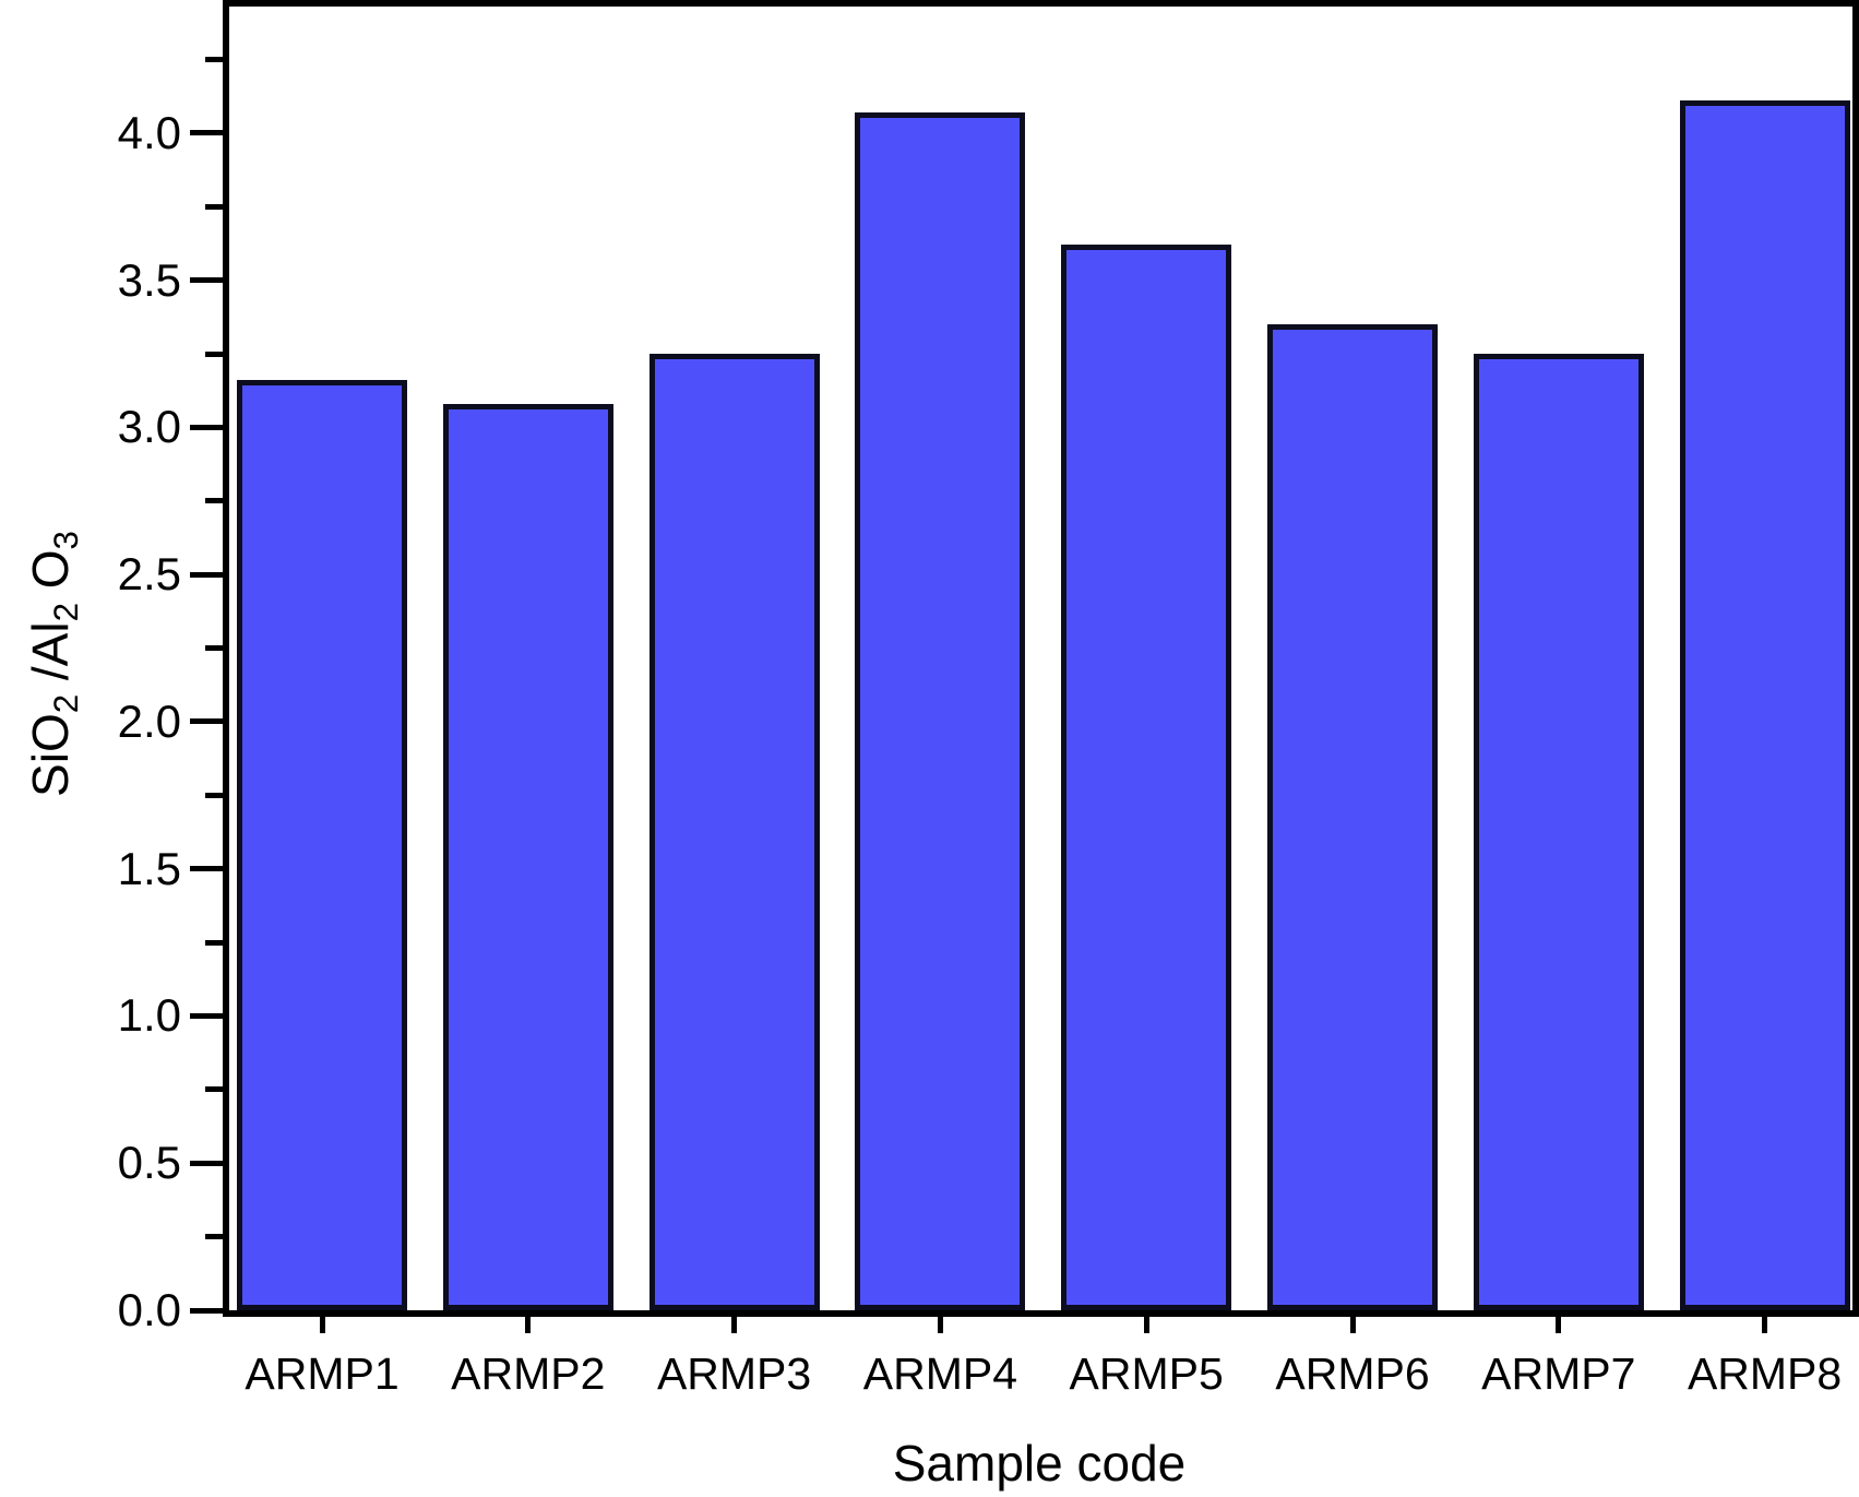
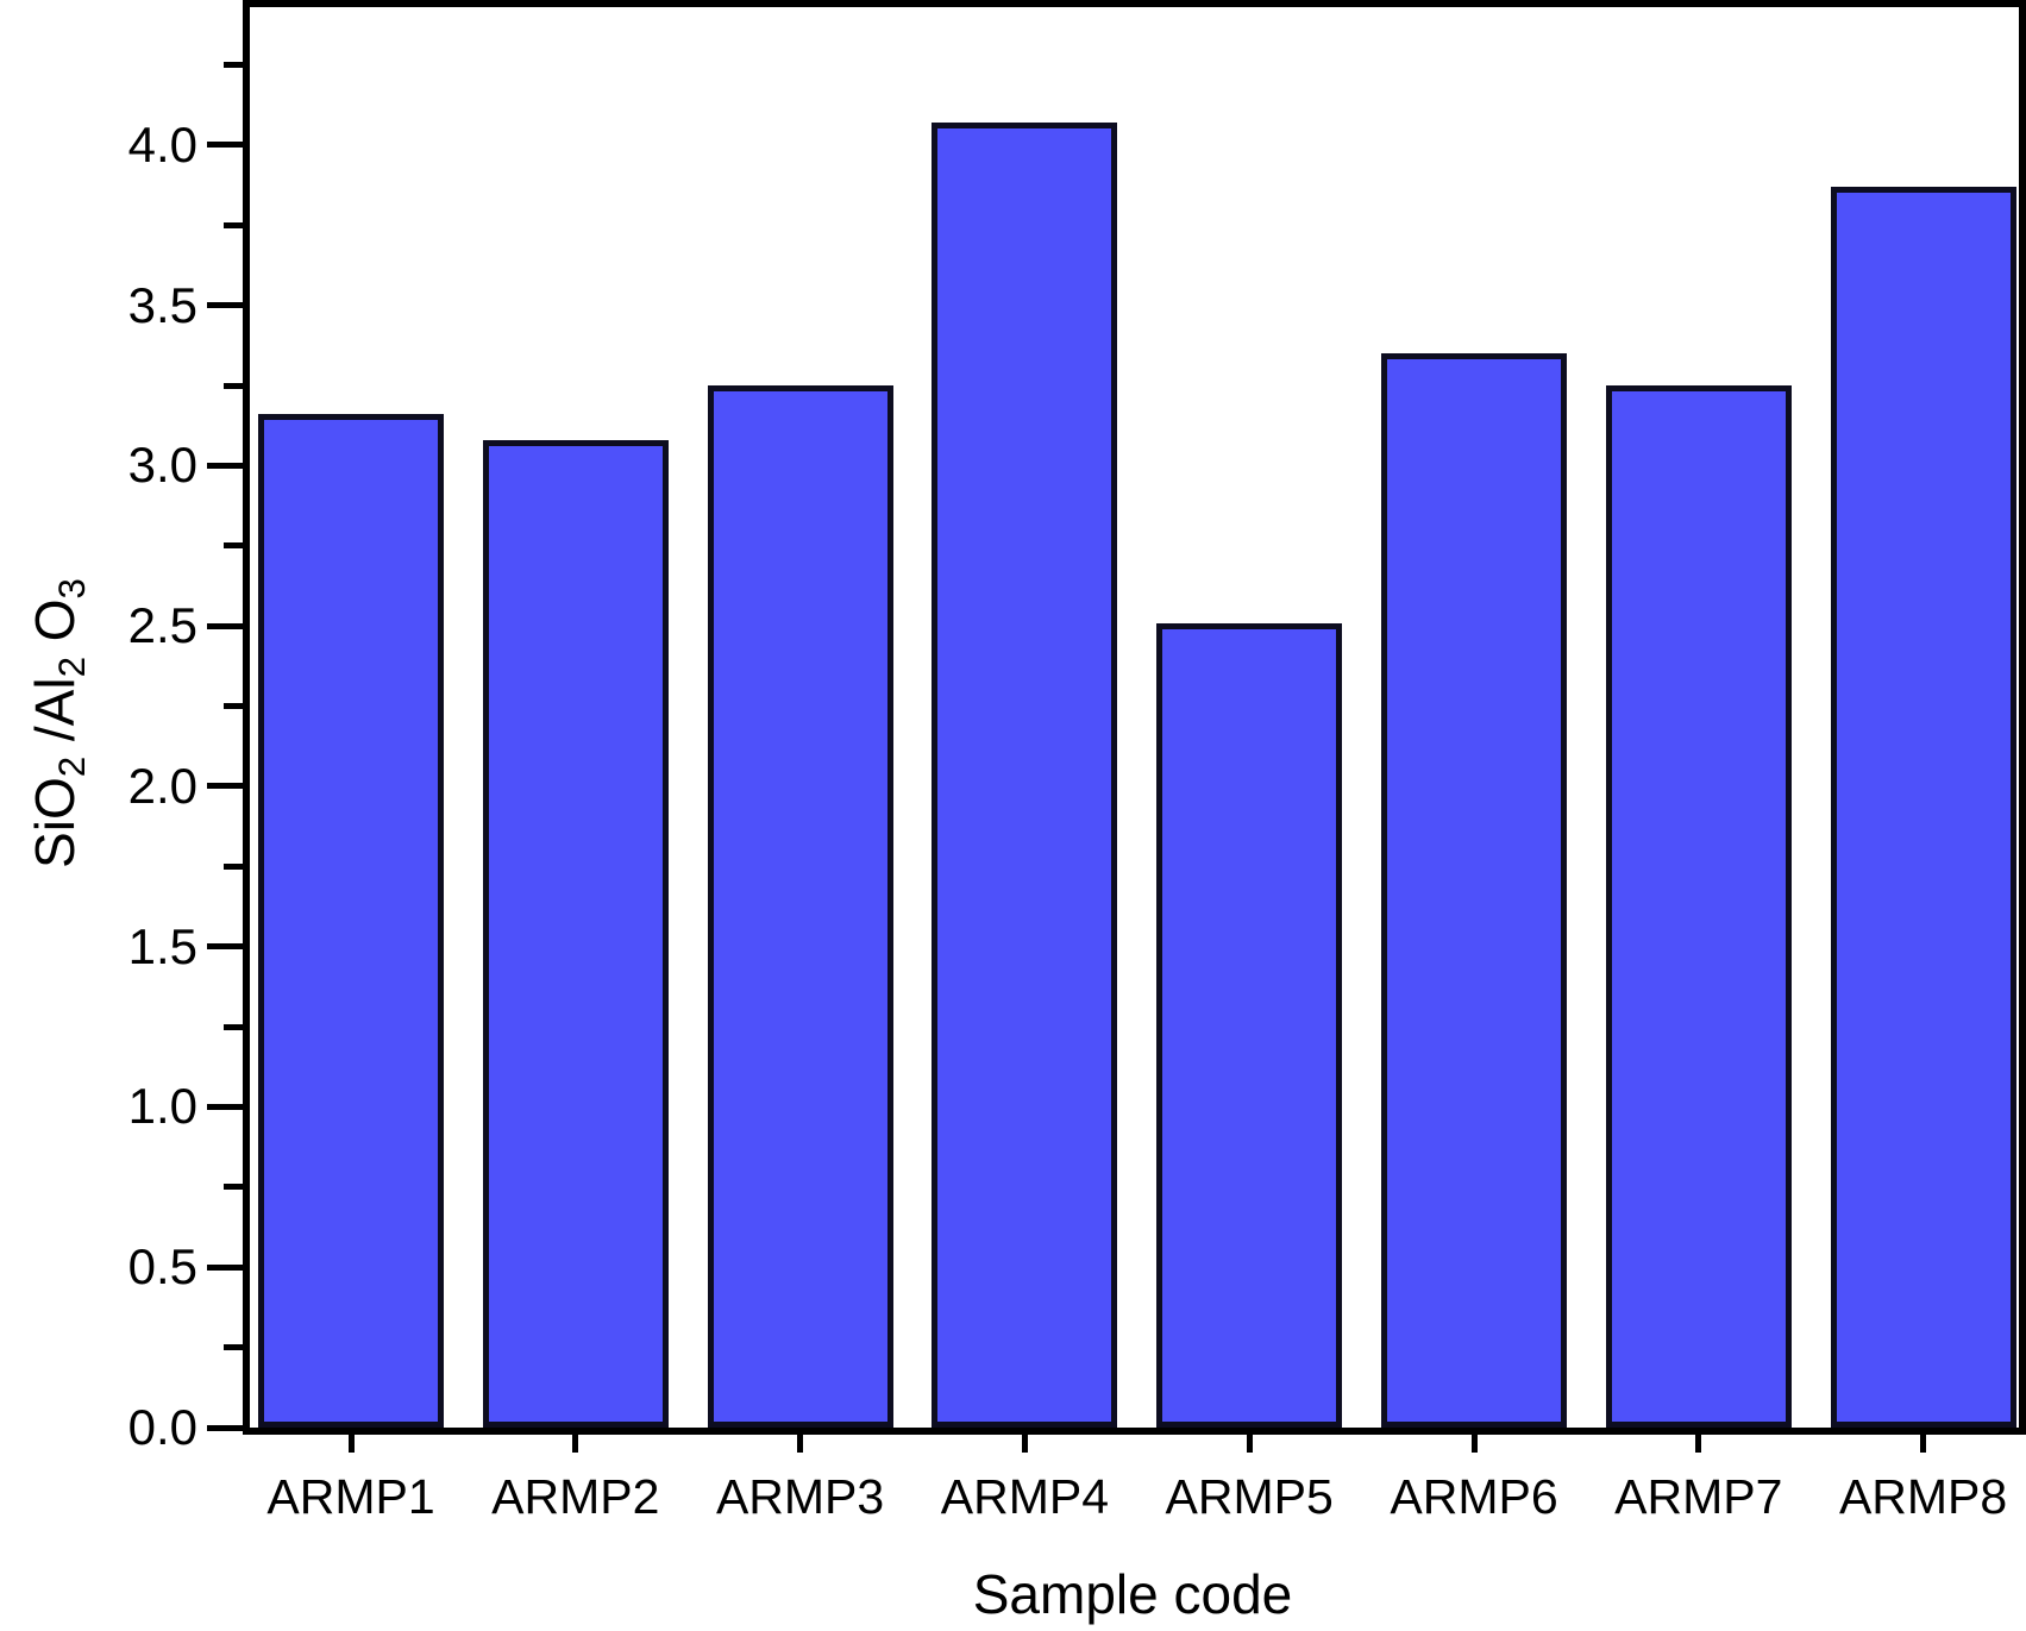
ARMP5: 3.62 -> 2.51
ARMP8: 4.11 -> 3.87
